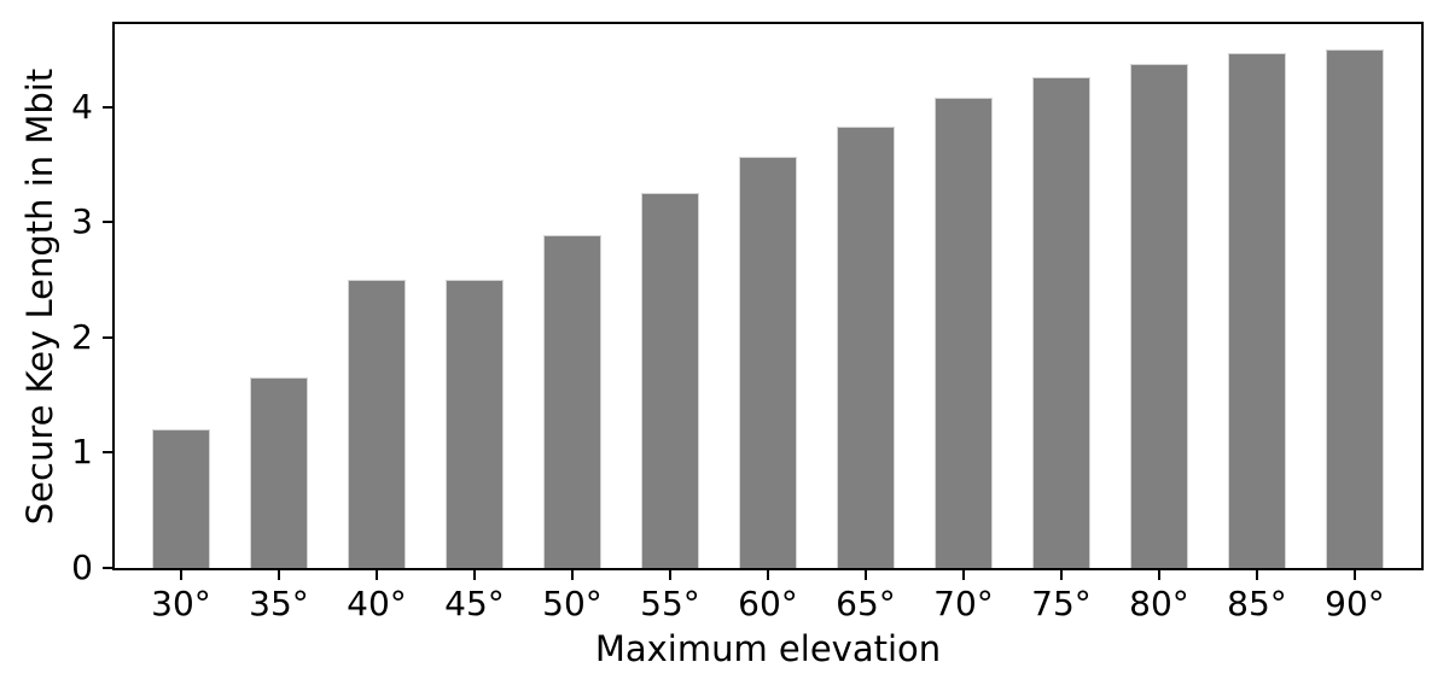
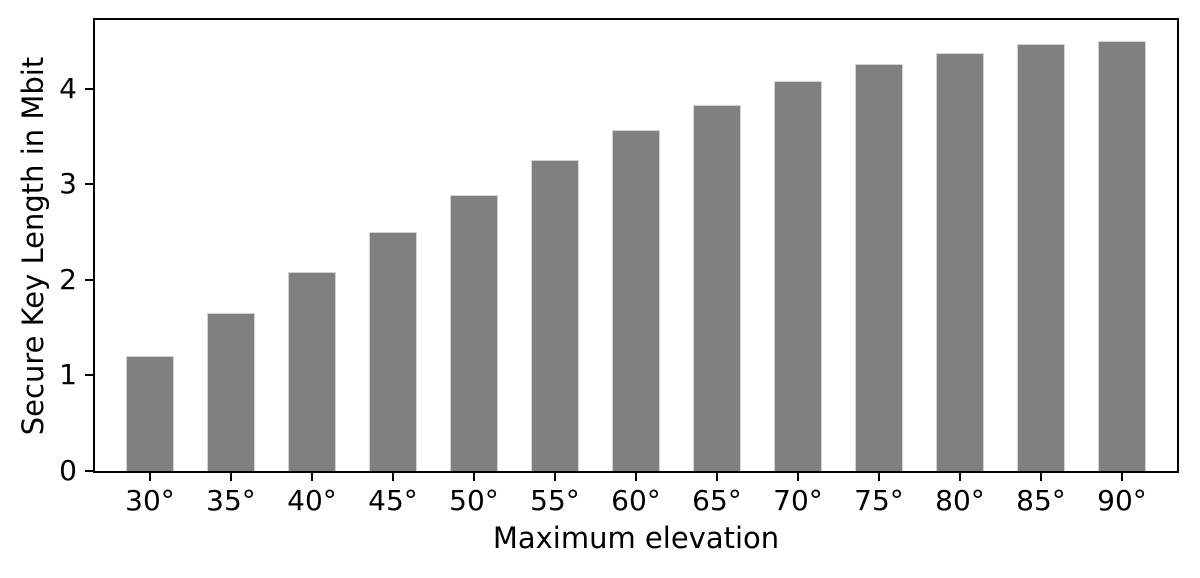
40°: 2.5 -> 2.1
